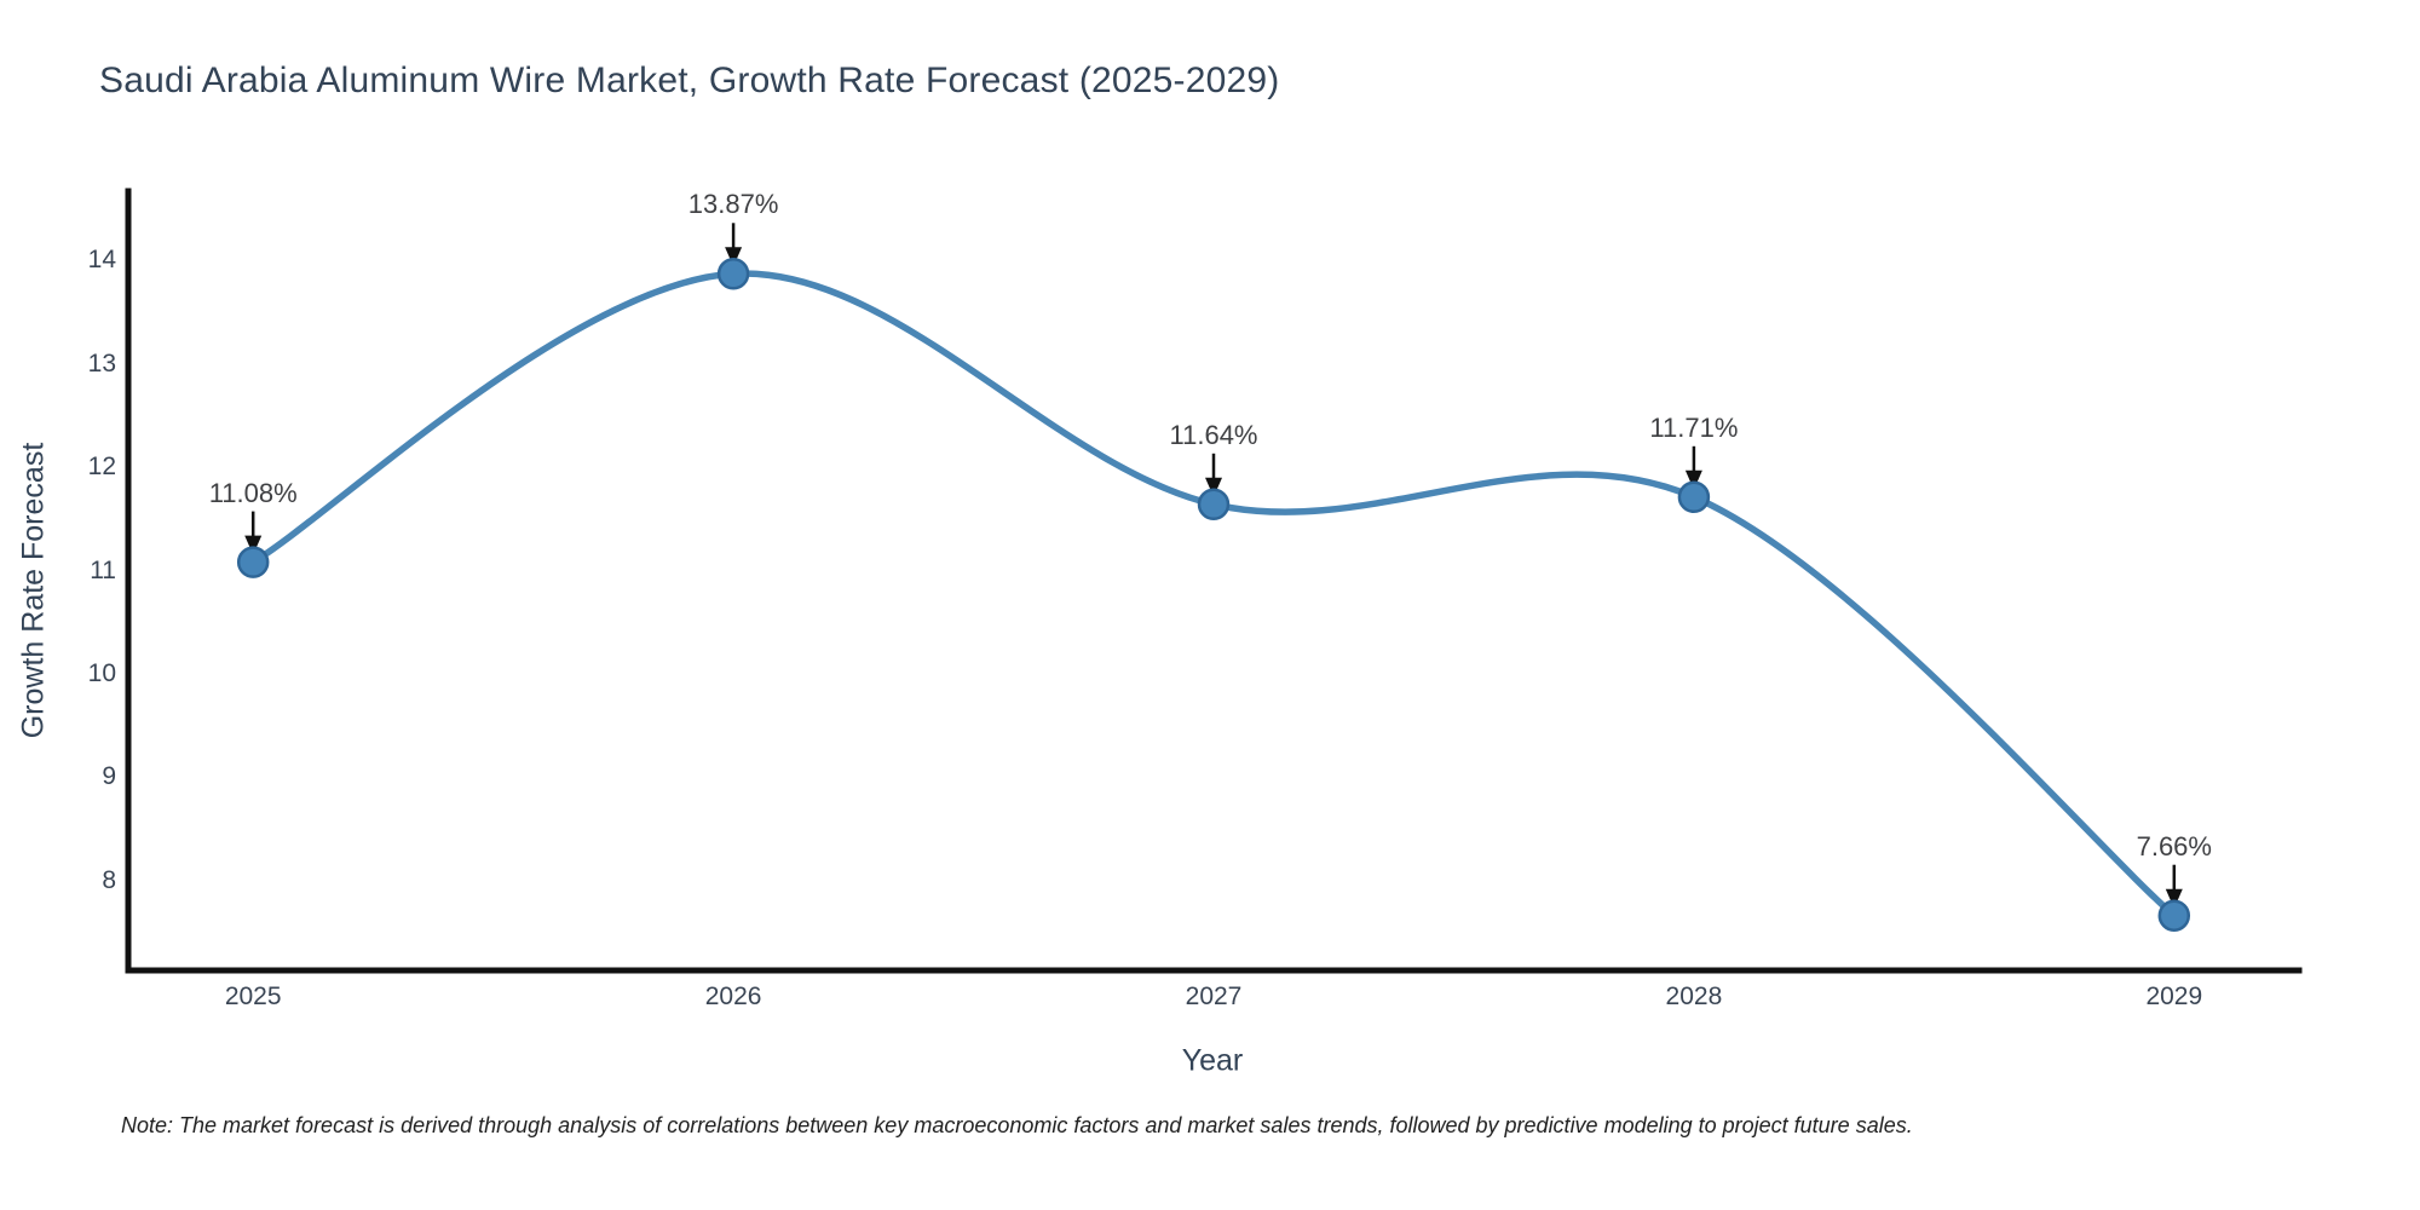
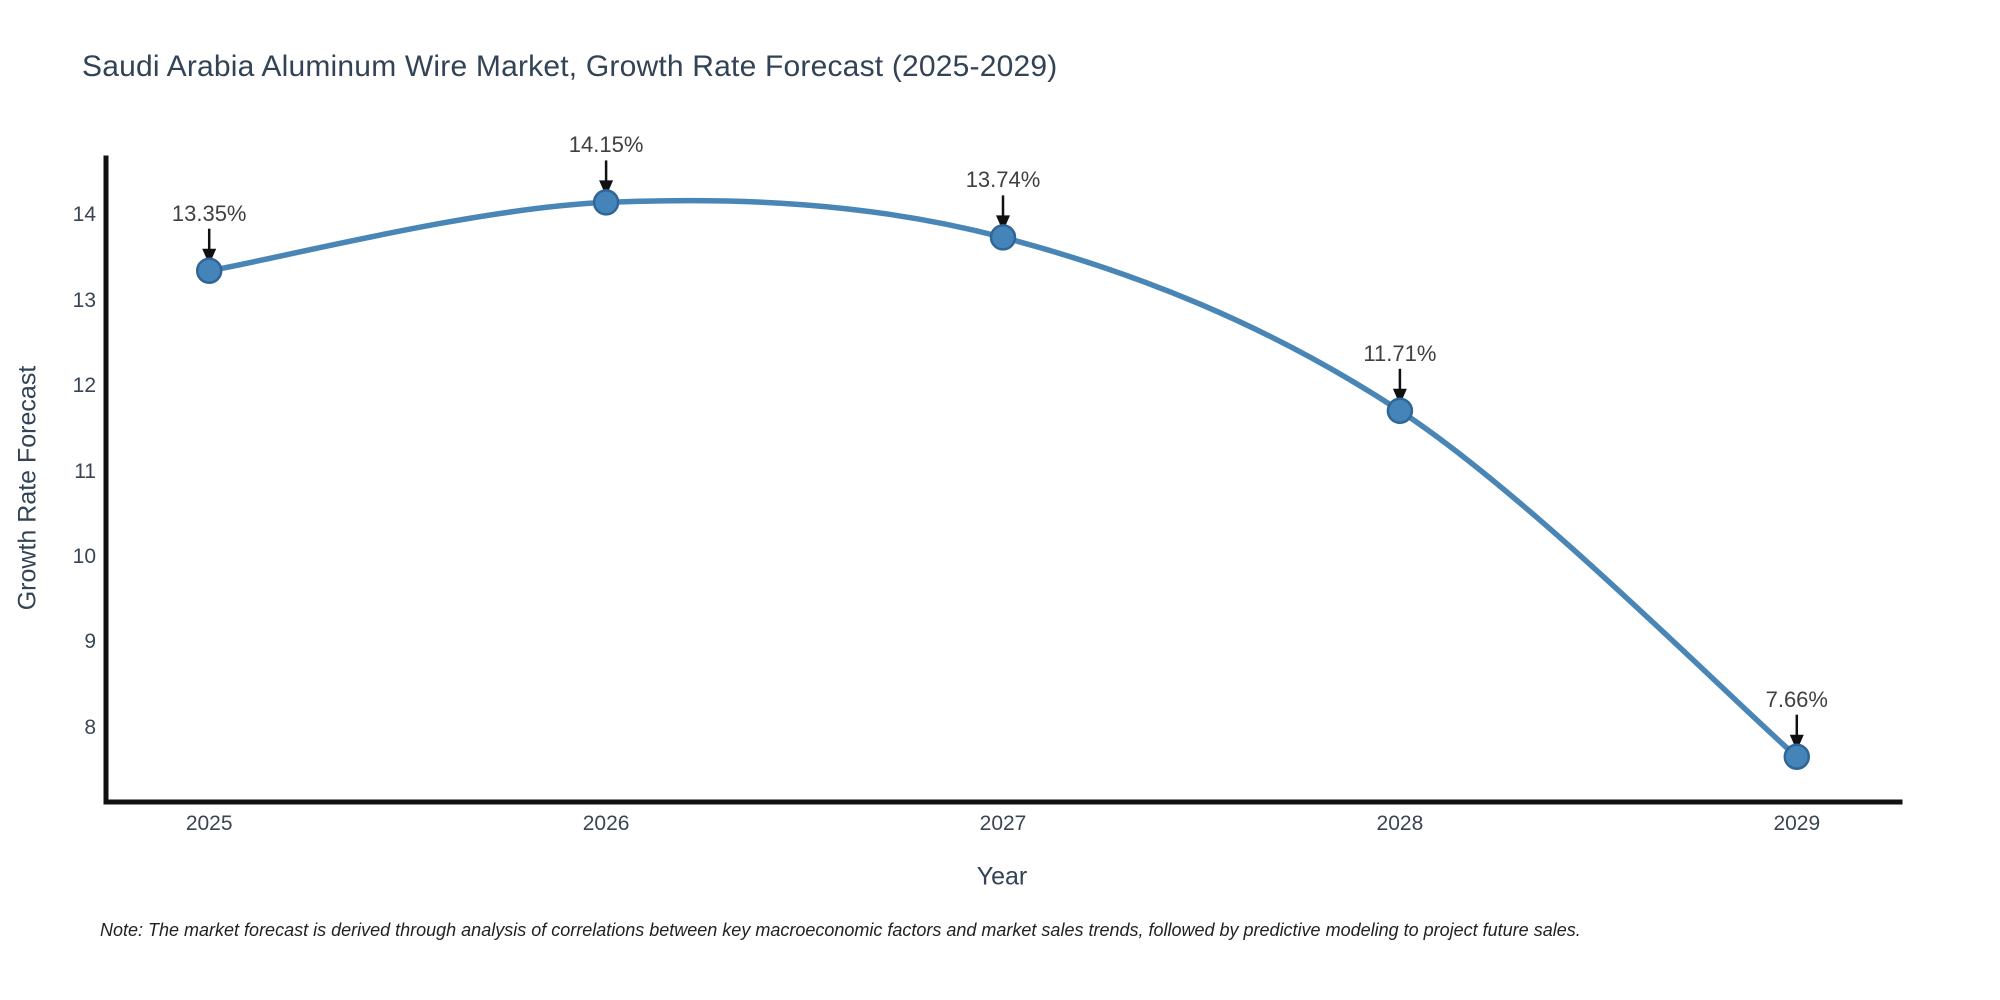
2025: 11.08% -> 13.35%
2026: 13.87% -> 14.15%
2027: 11.64% -> 13.74%
